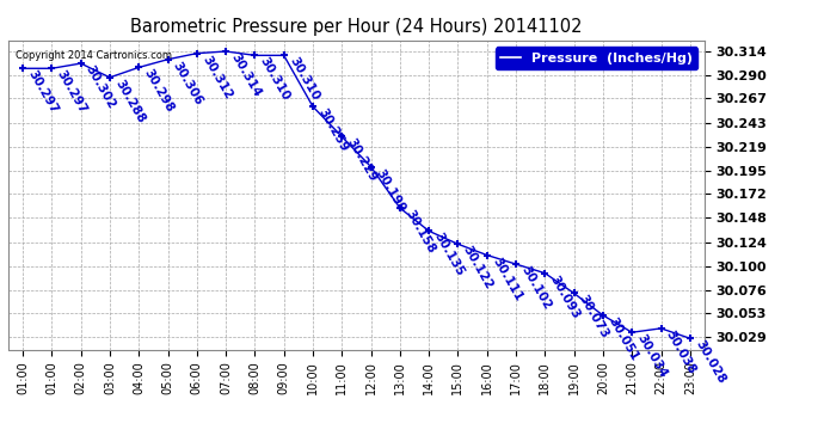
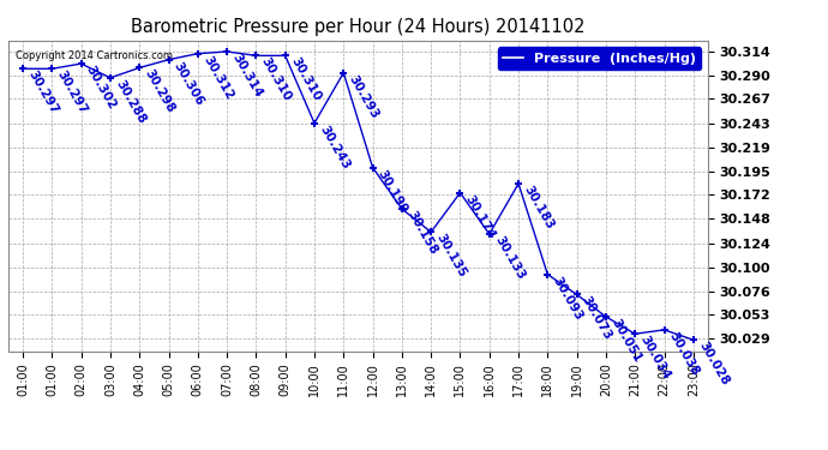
10:00: 30.259 -> 30.243
11:00: 30.229 -> 30.293
15:00: 30.122 -> 30.174
16:00: 30.111 -> 30.133
17:00: 30.102 -> 30.183
